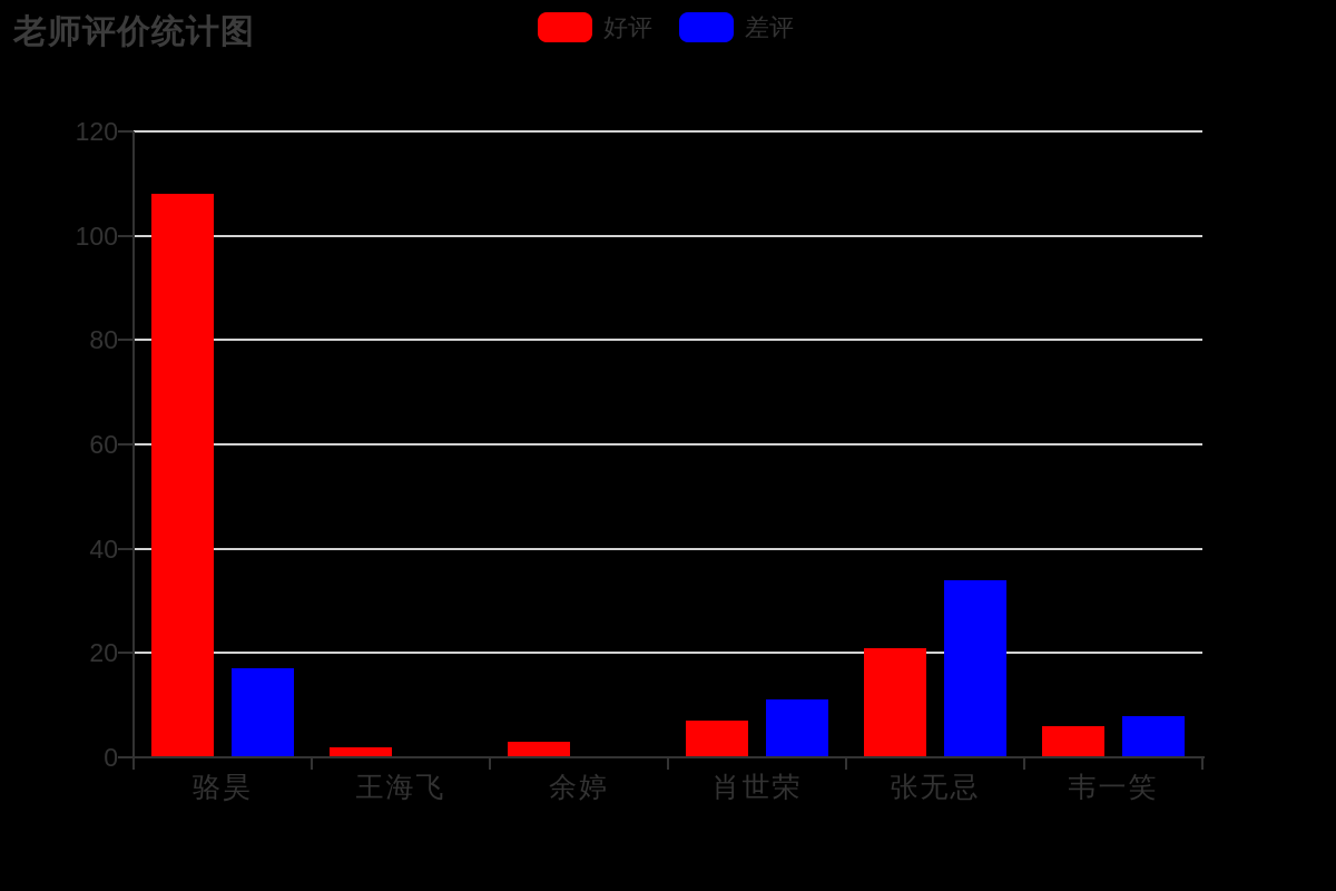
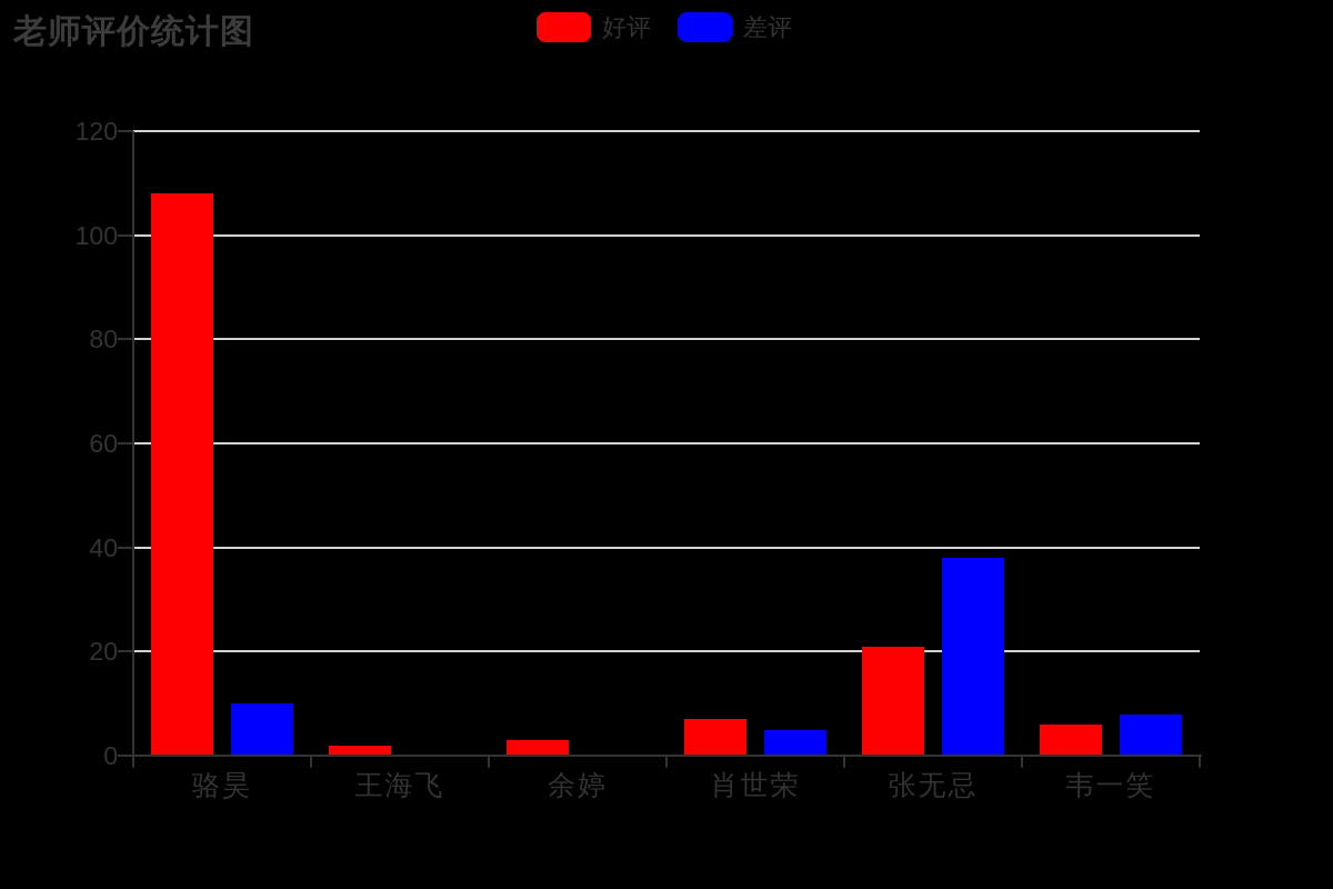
差评/骆昊: 17 -> 10
差评/肖世荣: 11 -> 5
差评/张无忌: 34 -> 38
